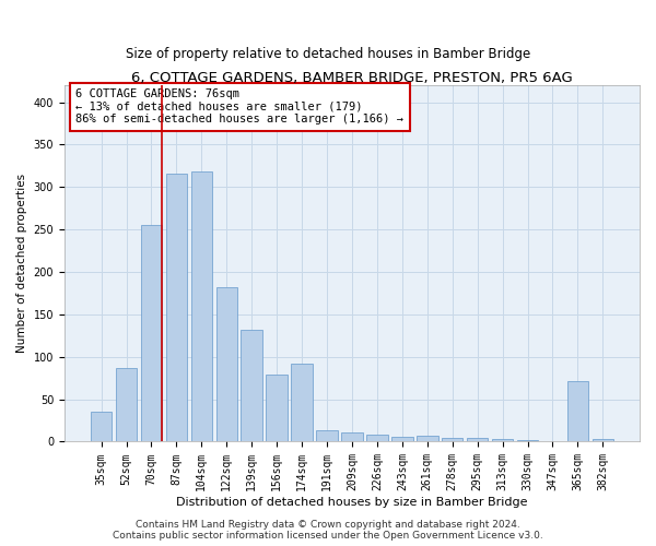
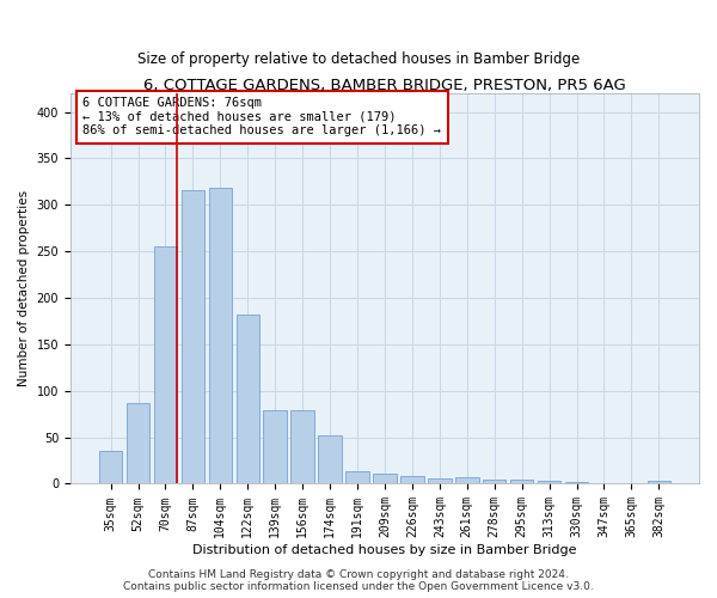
139sqm: 132 -> 79
174sqm: 92 -> 52
365sqm: 72 -> 1
